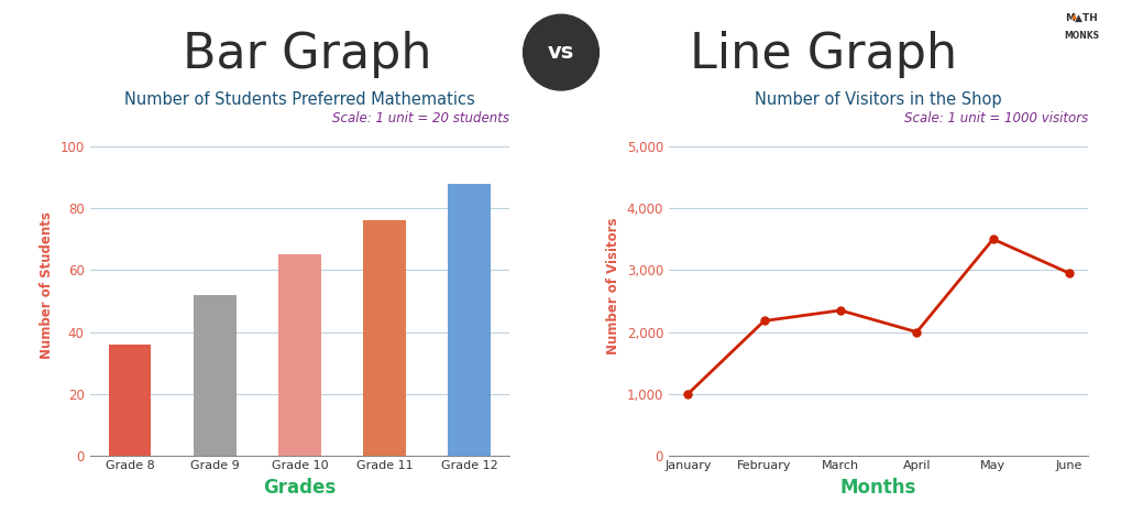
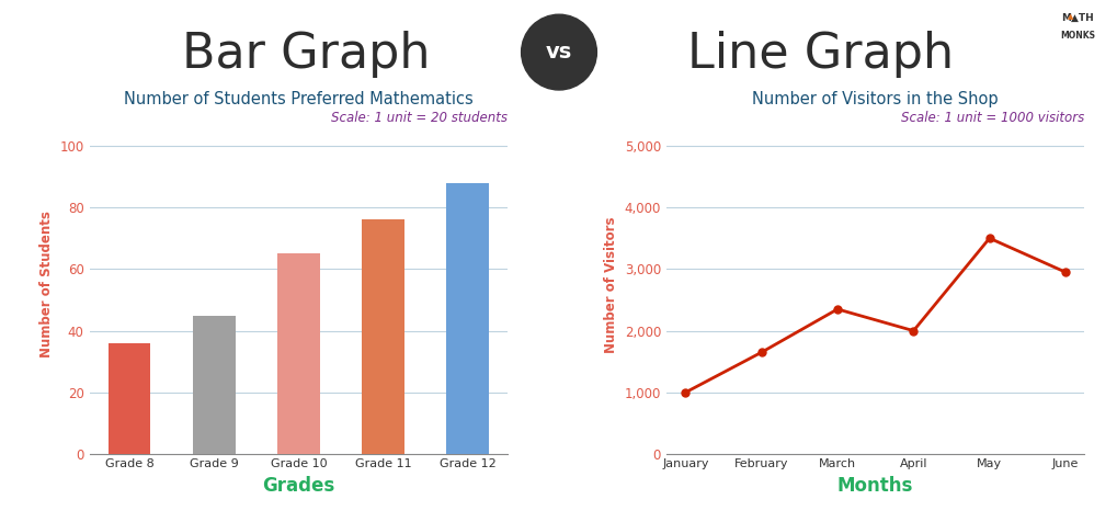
Grade 9: 52 -> 45
February: 2,180 -> 1,650
